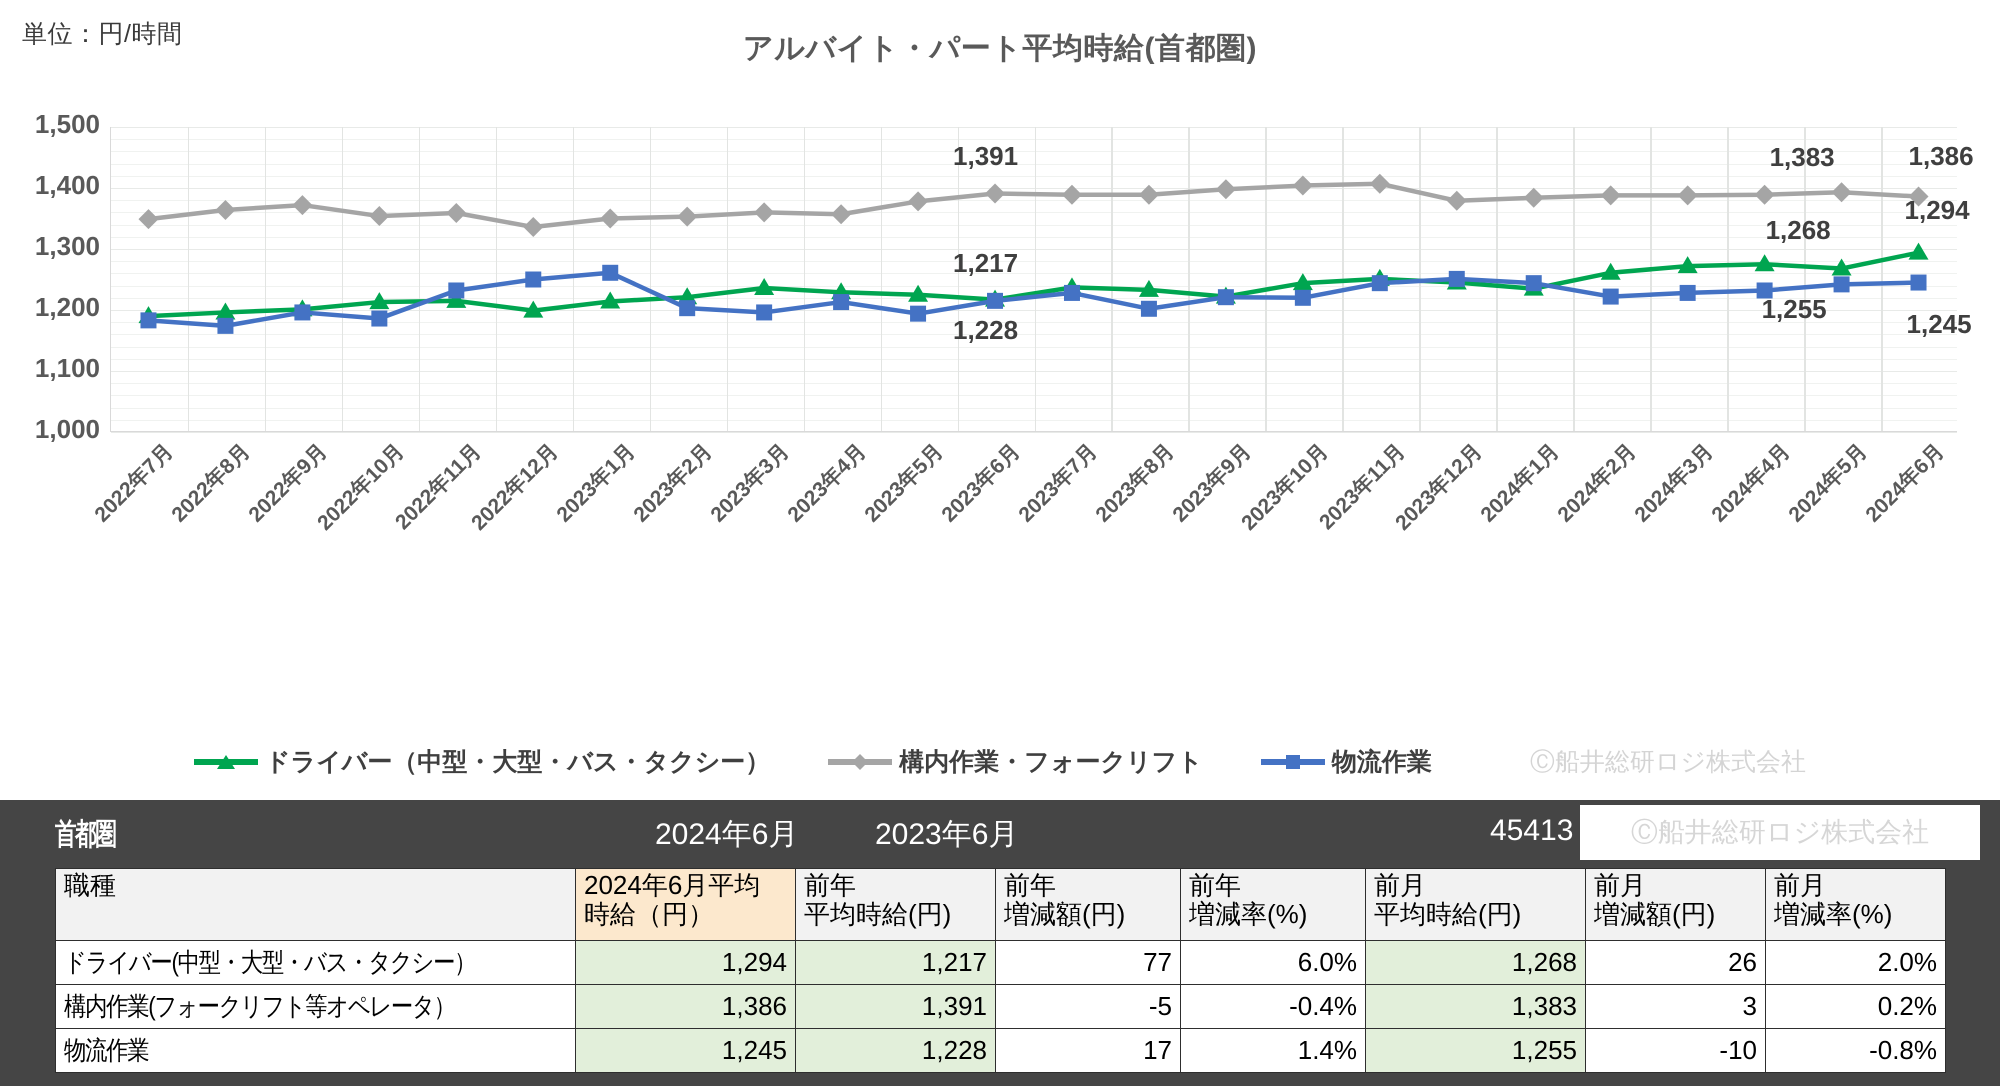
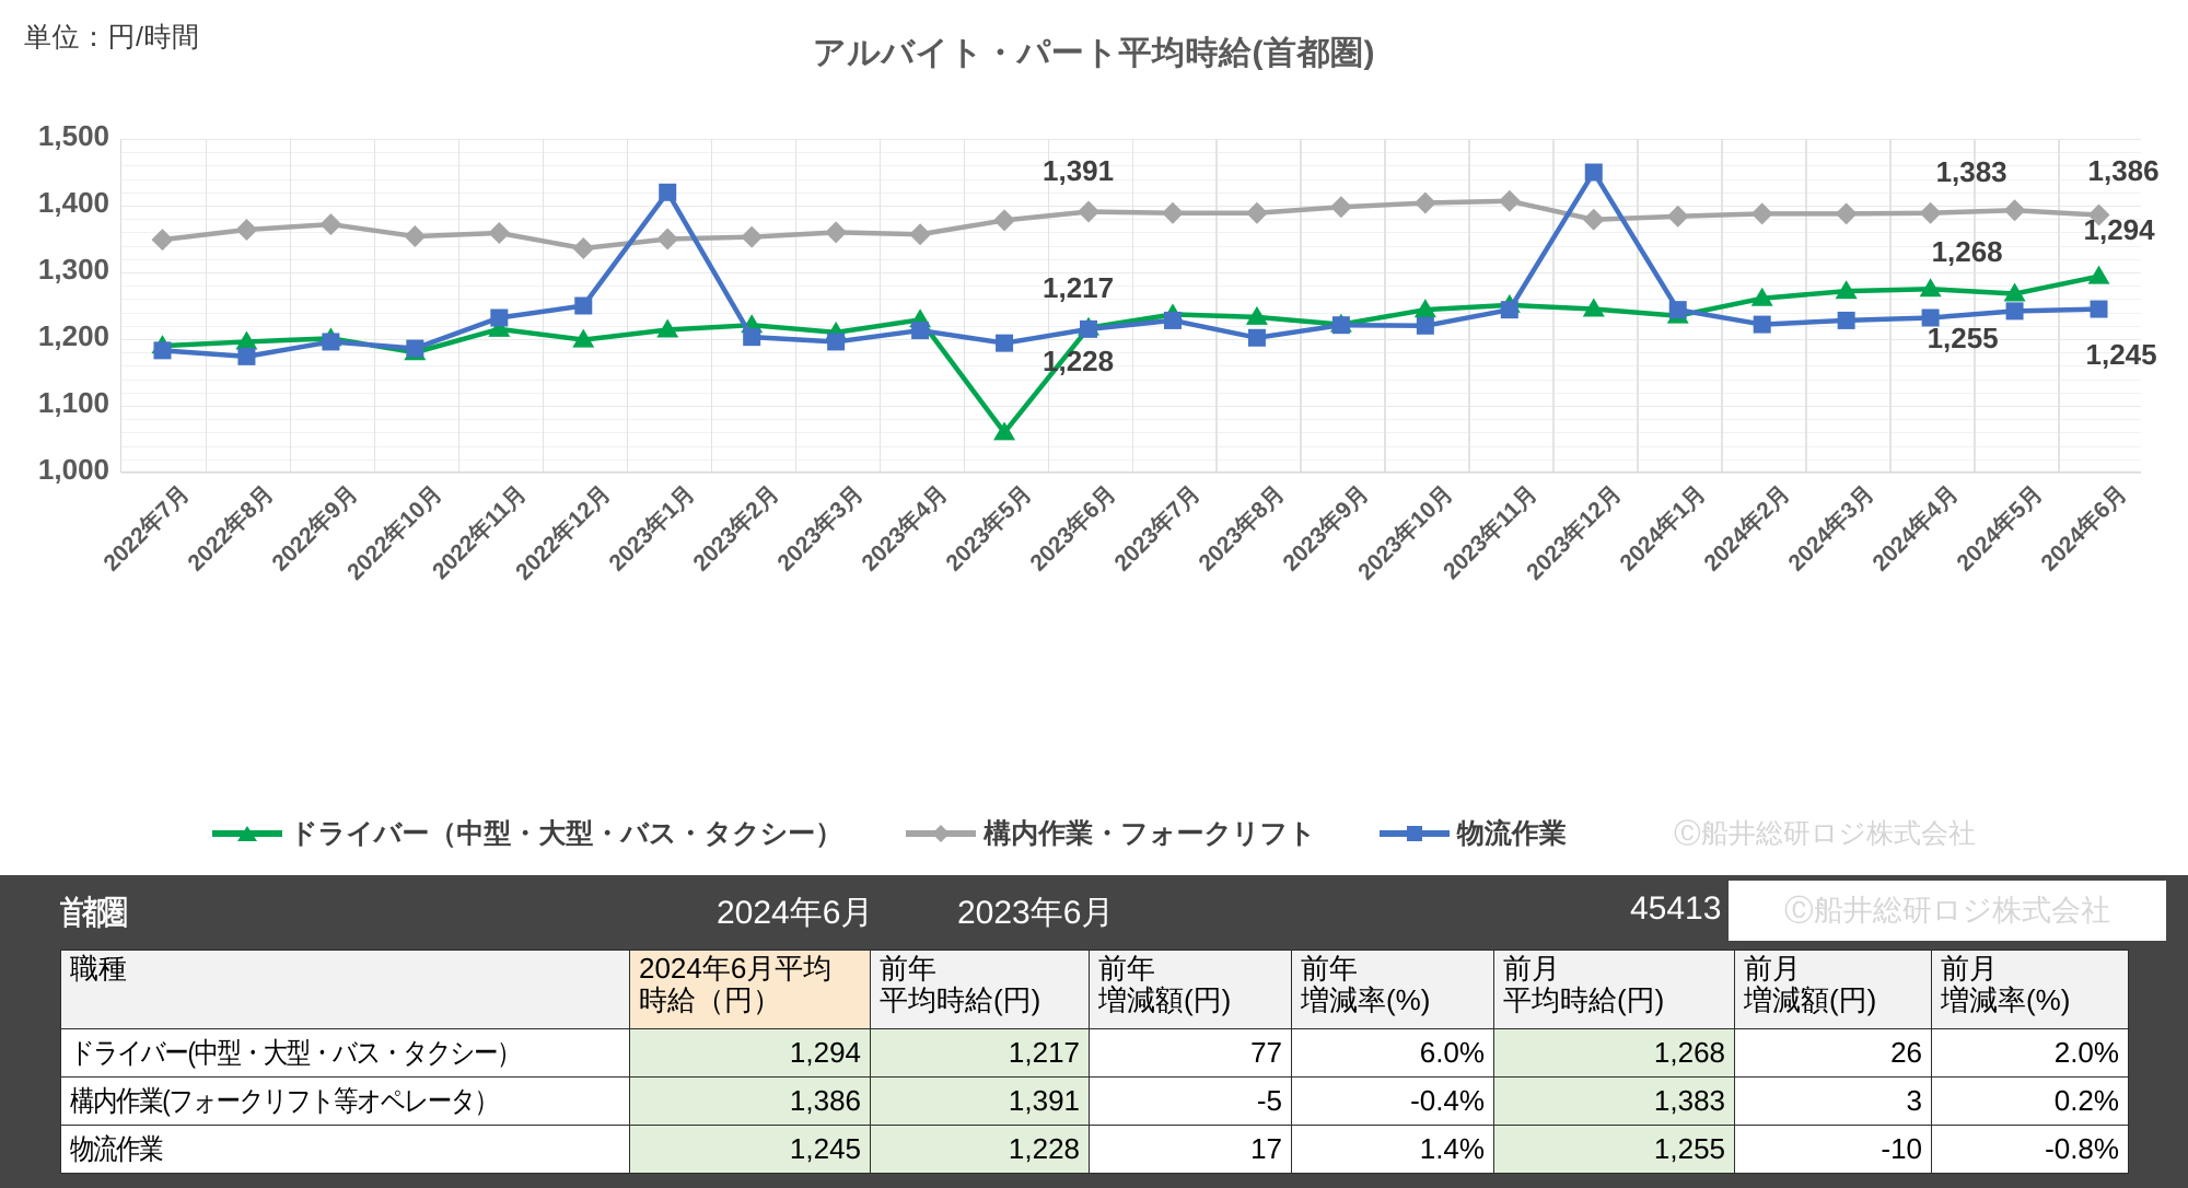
ドライバー（中型・大型・バス・タクシー）/2022年10月: 1210 -> 1180
物流作業/2023年1月: 1260 -> 1420
ドライバー（中型・大型・バス・タクシー）/2023年3月: 1240 -> 1210
ドライバー（中型・大型・バス・タクシー）/2023年5月: 1220 -> 1060
物流作業/2023年12月: 1250 -> 1450
